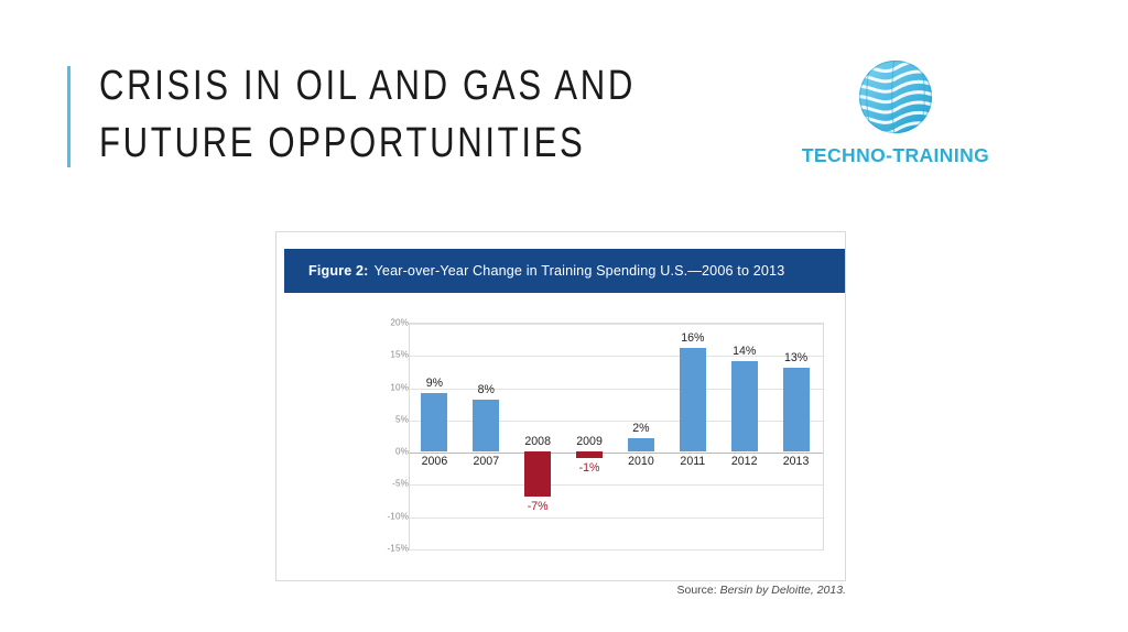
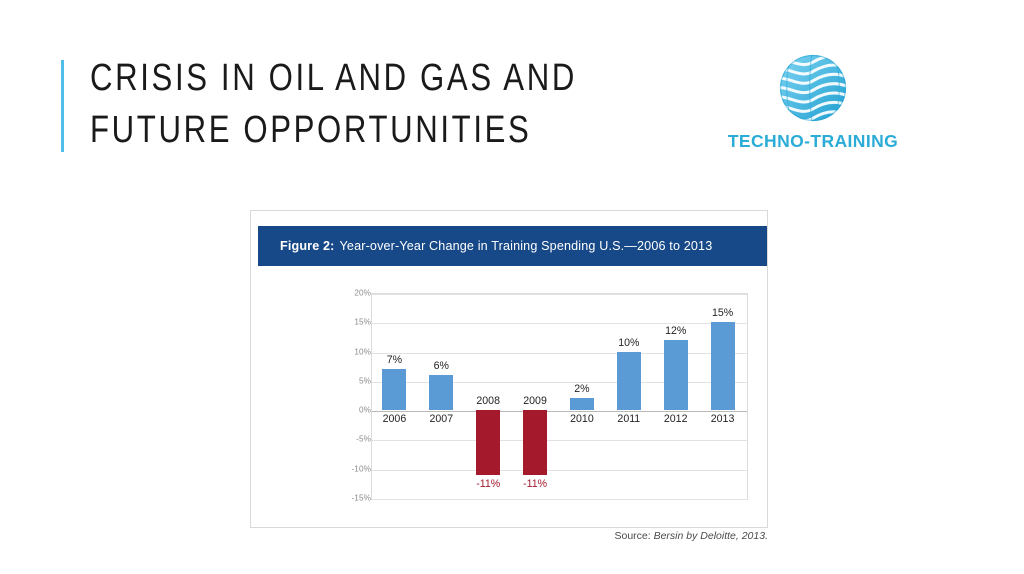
2006: 9% -> 7%
2007: 8% -> 6%
2008: -7% -> -11%
2009: -1% -> -11%
2011: 16% -> 10%
2012: 14% -> 12%
2013: 13% -> 15%
